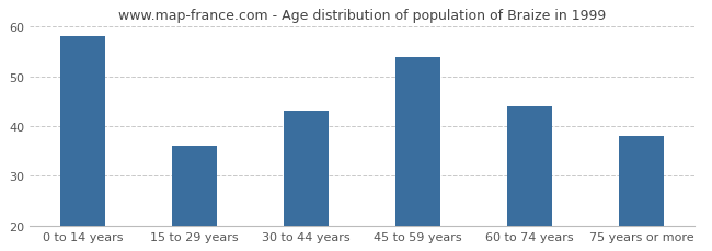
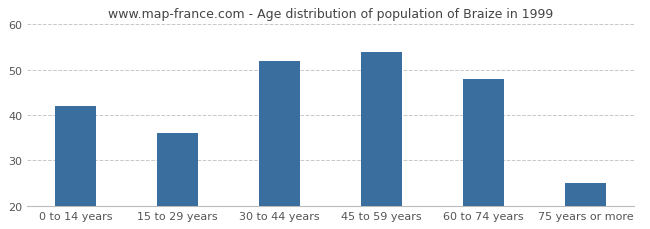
0 to 14 years: 58 -> 42
30 to 44 years: 43 -> 52
60 to 74 years: 44 -> 48
75 years or more: 38 -> 25
